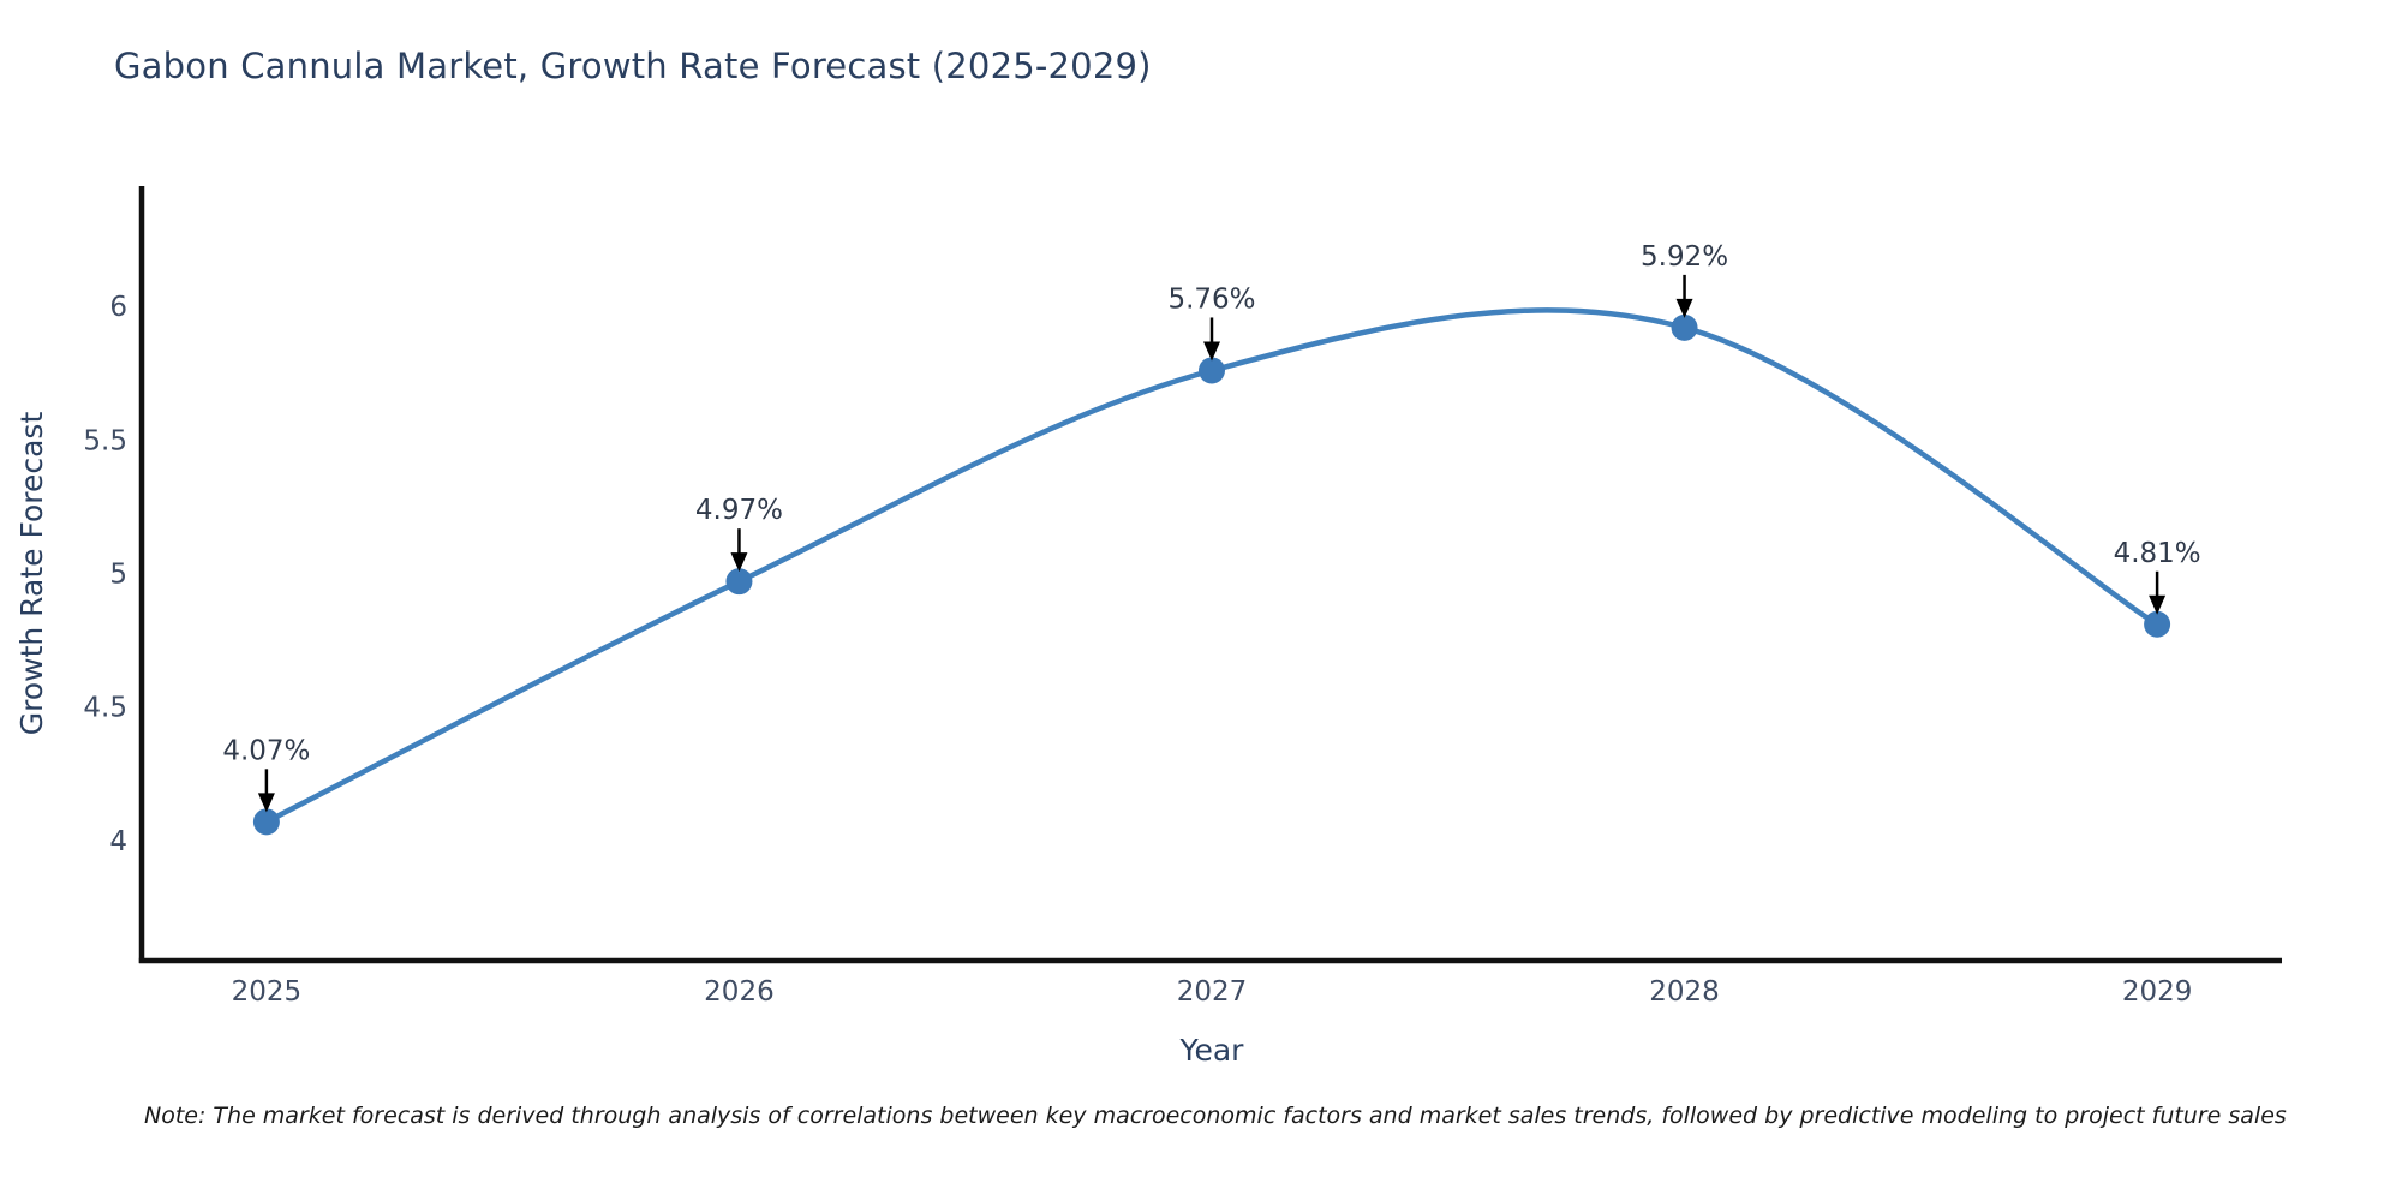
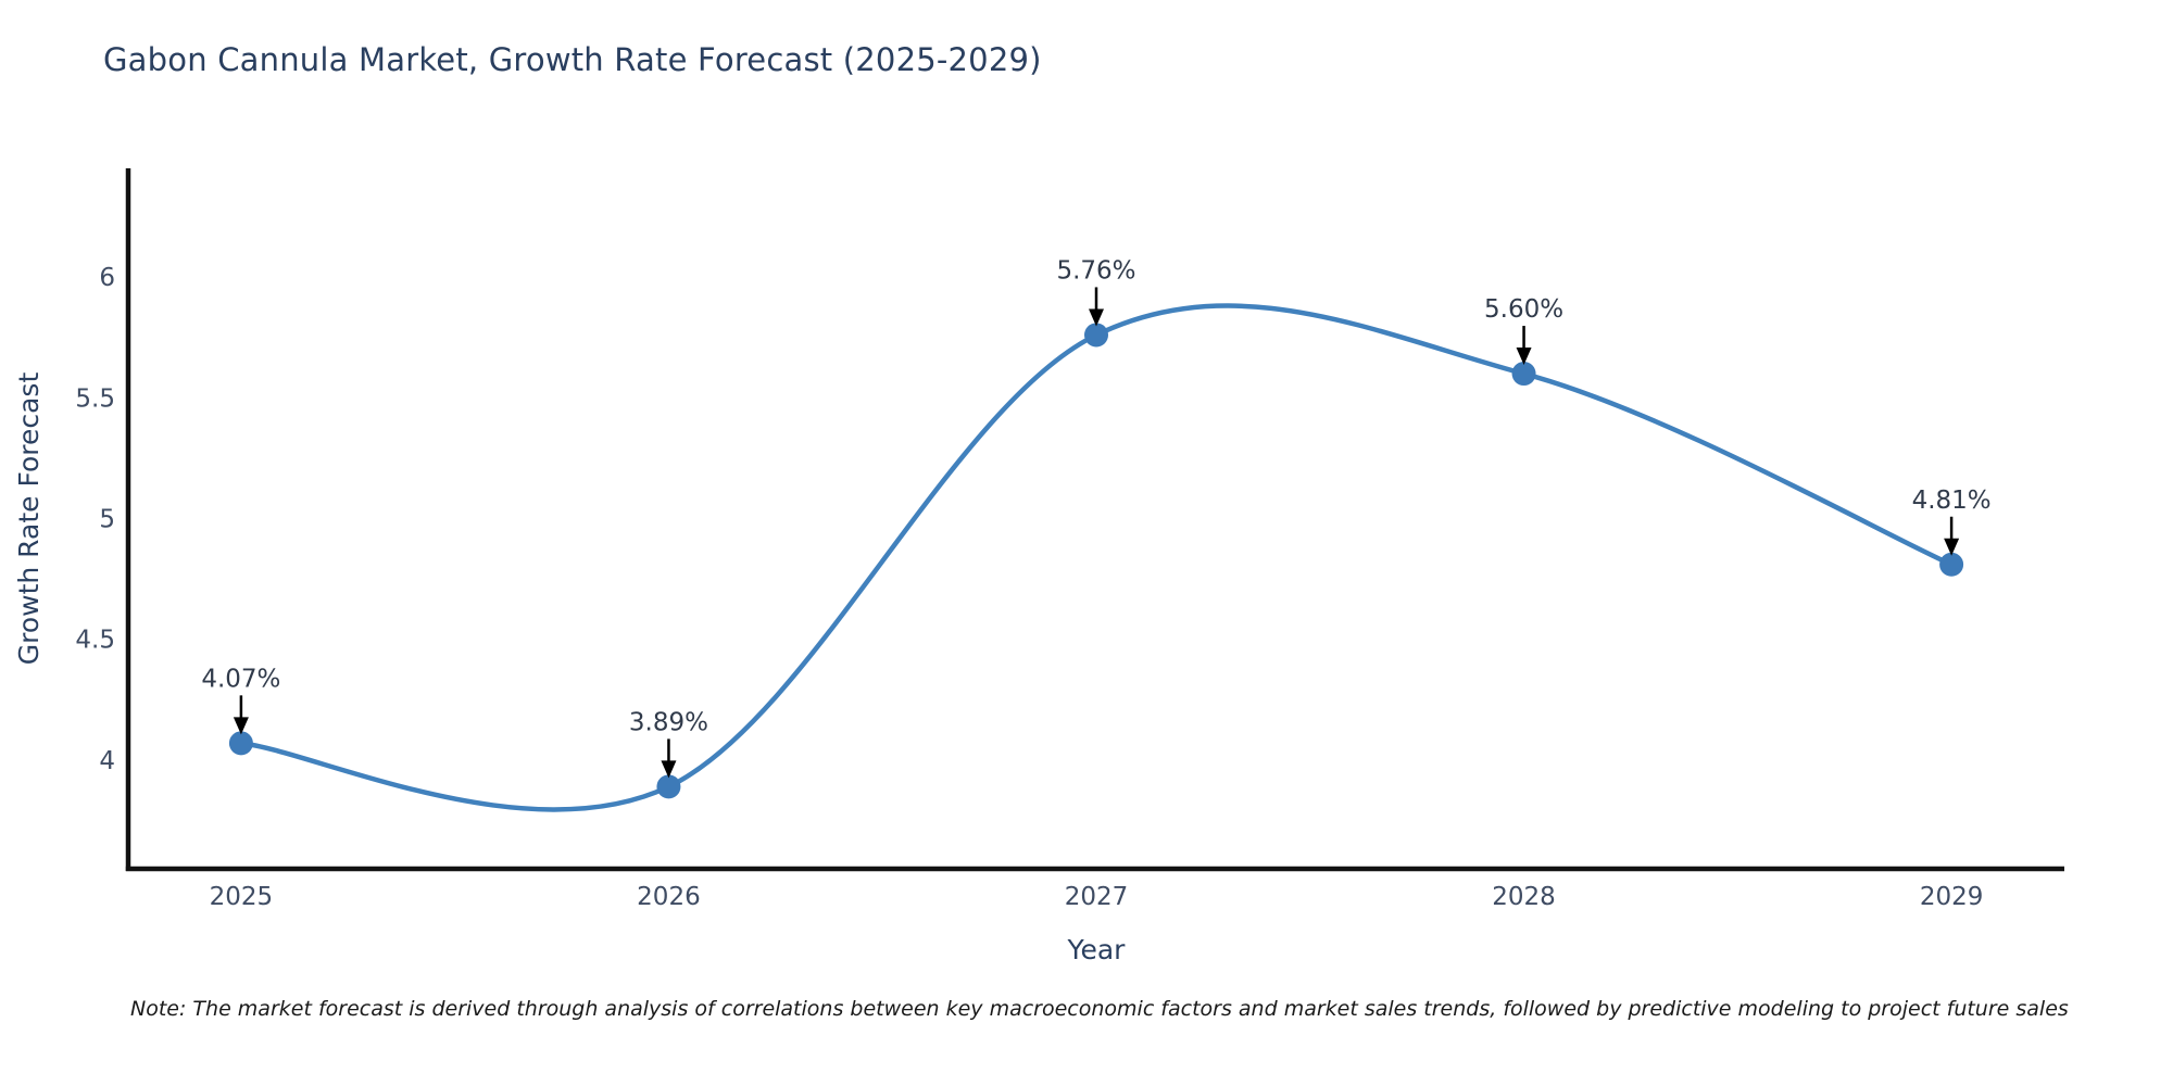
2026: 4.97% -> 3.89%
2028: 5.92% -> 5.60%
